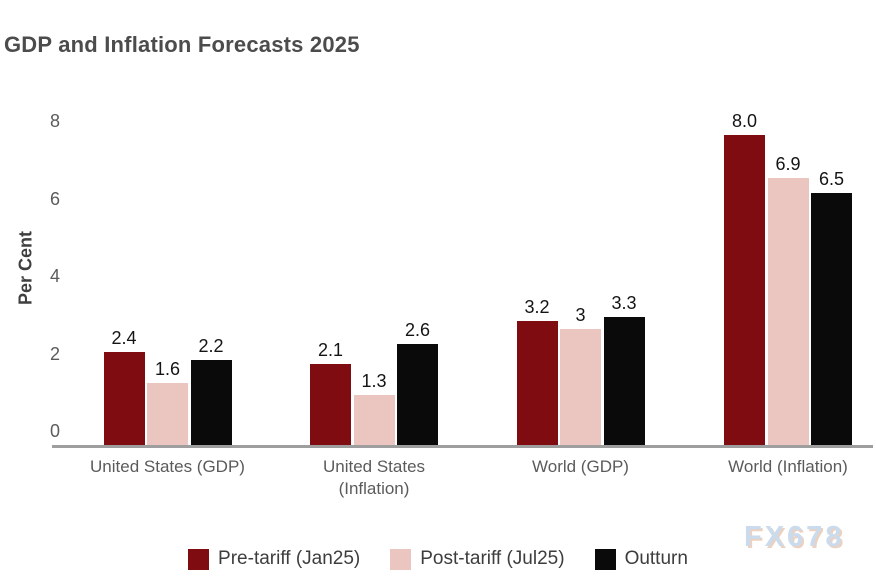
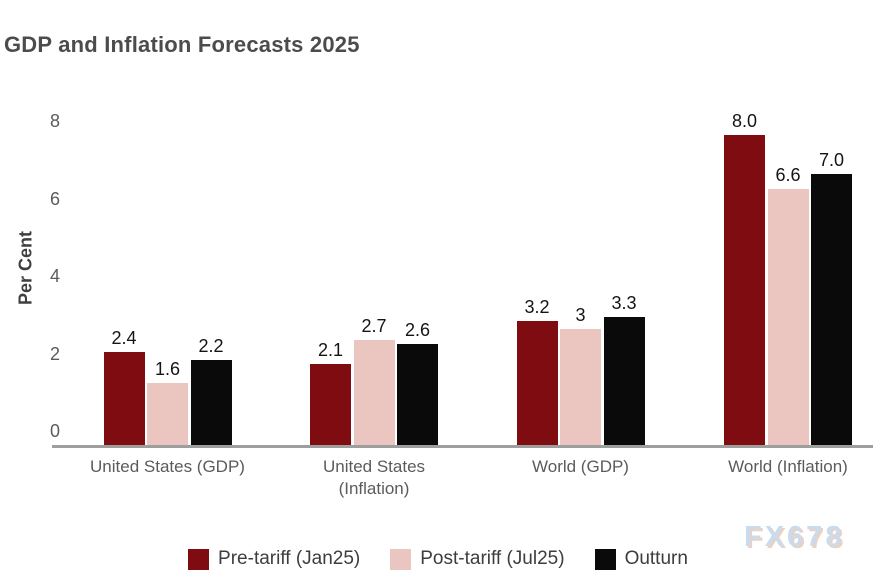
Post-tariff (Jul25)/United States (Inflation): 1.3 -> 2.7
Post-tariff (Jul25)/World (Inflation): 6.9 -> 6.6
Outturn/World (Inflation): 6.5 -> 7.0
